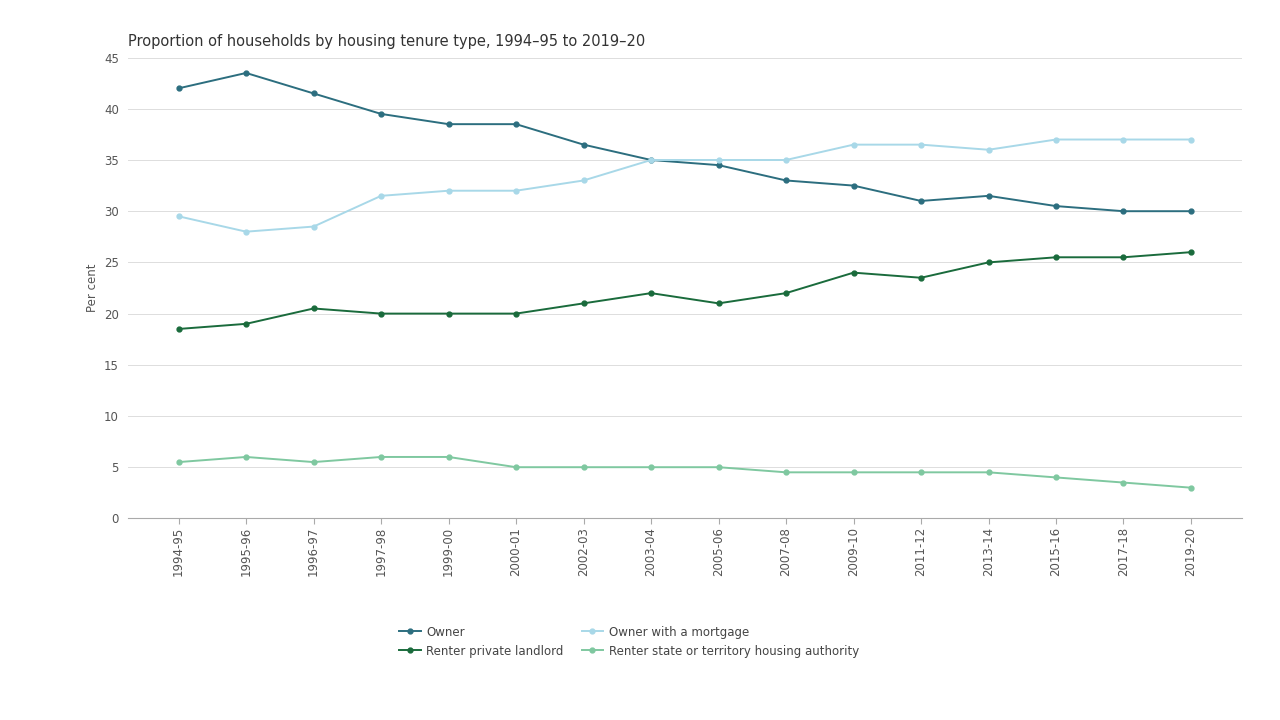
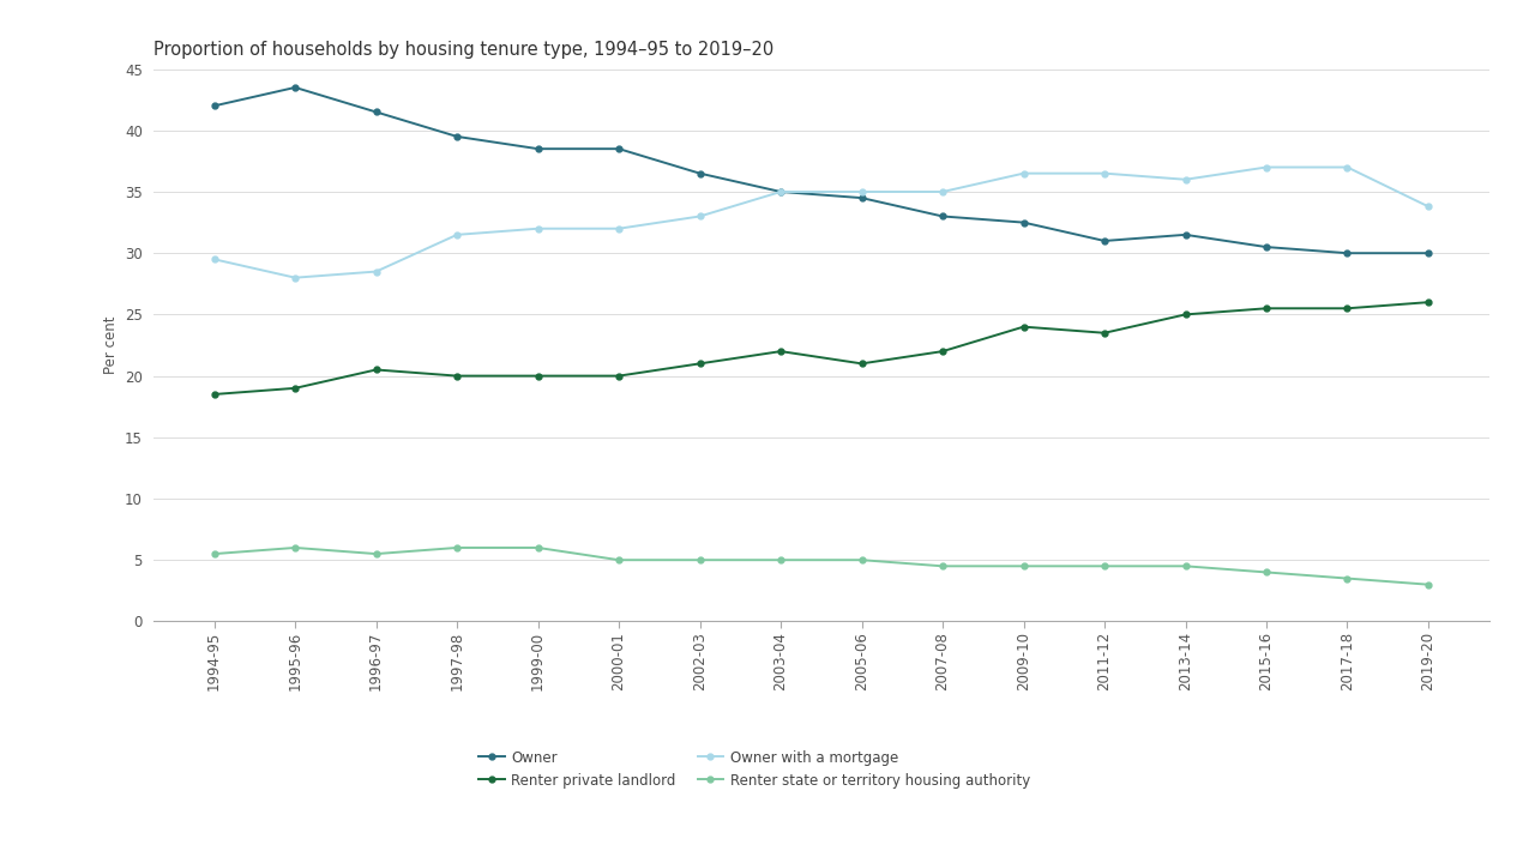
Owner with a mortgage/2019-20: 37.0 -> 33.8
